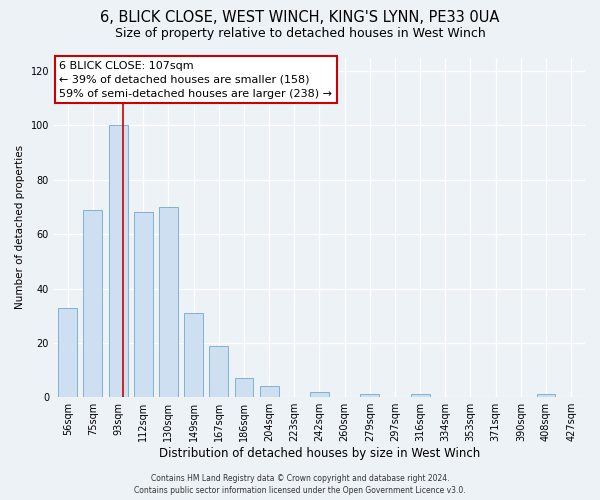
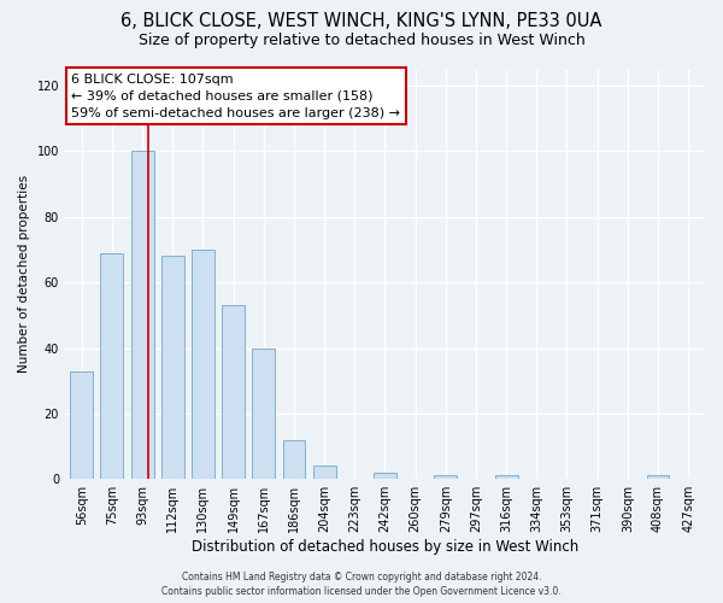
149sqm: 31 -> 53
167sqm: 19 -> 40
186sqm: 7 -> 12
